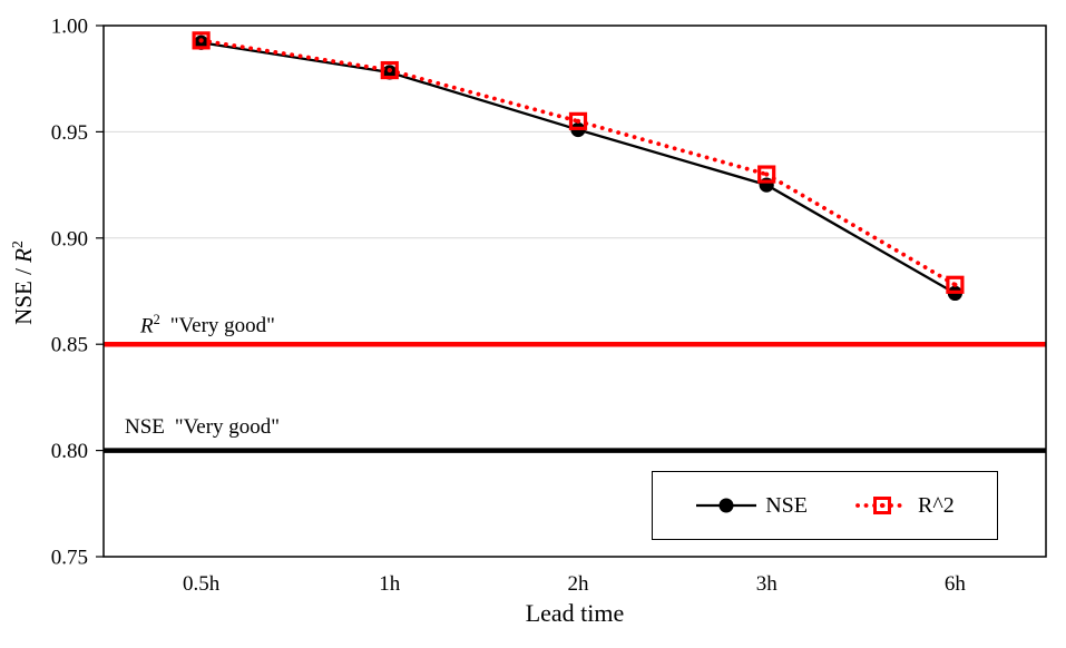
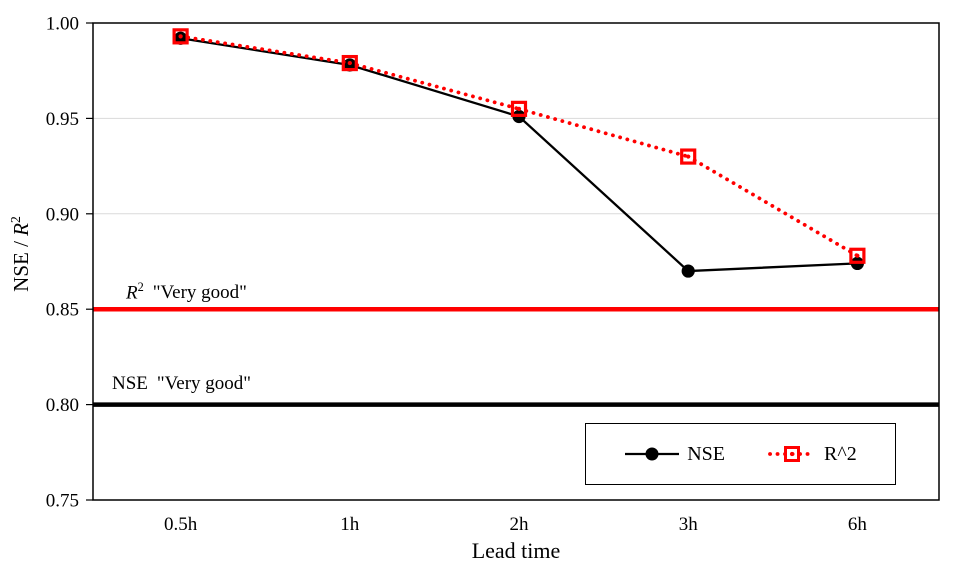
NSE/3h: 0.925 -> 0.870
